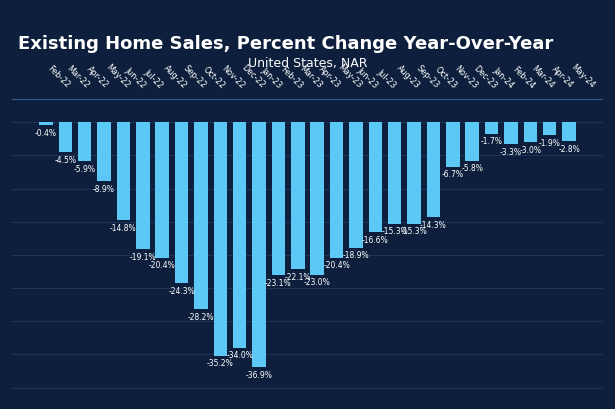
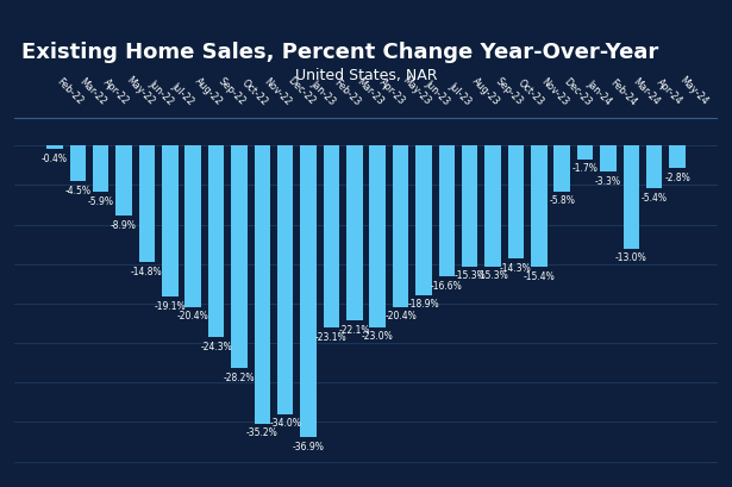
Nov-23: -6.7% -> -15.4%
Mar-24: -3.0% -> -13.0%
Apr-24: -1.9% -> -5.4%
